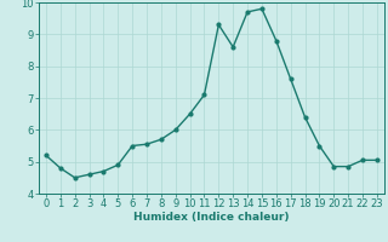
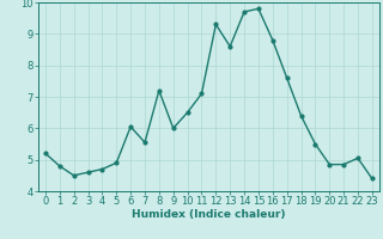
6: 5.50 -> 6.05
8: 5.70 -> 7.20
23: 5.05 -> 4.40
